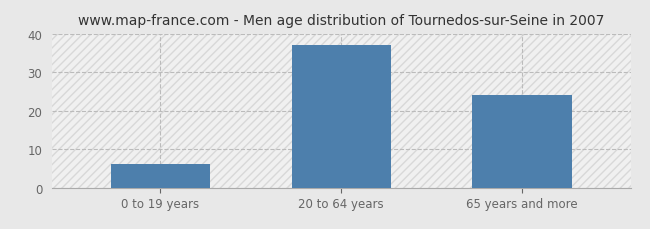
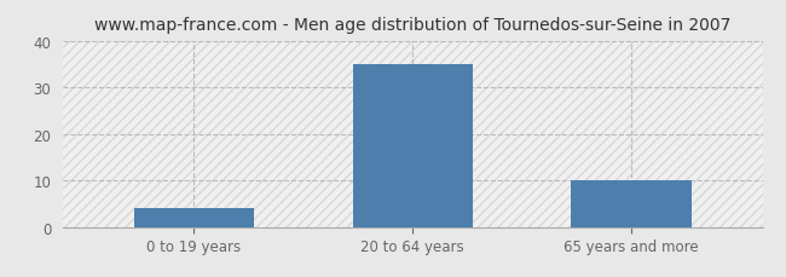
0 to 19 years: 6 -> 4
20 to 64 years: 37 -> 35
65 years and more: 24 -> 10
